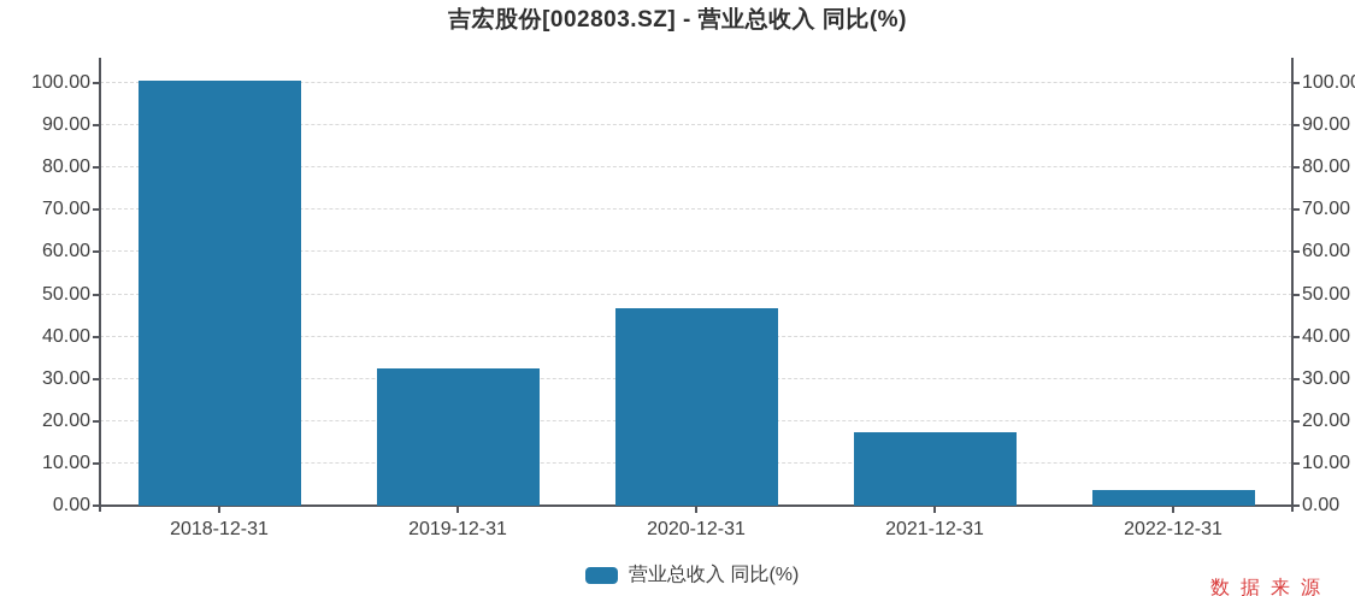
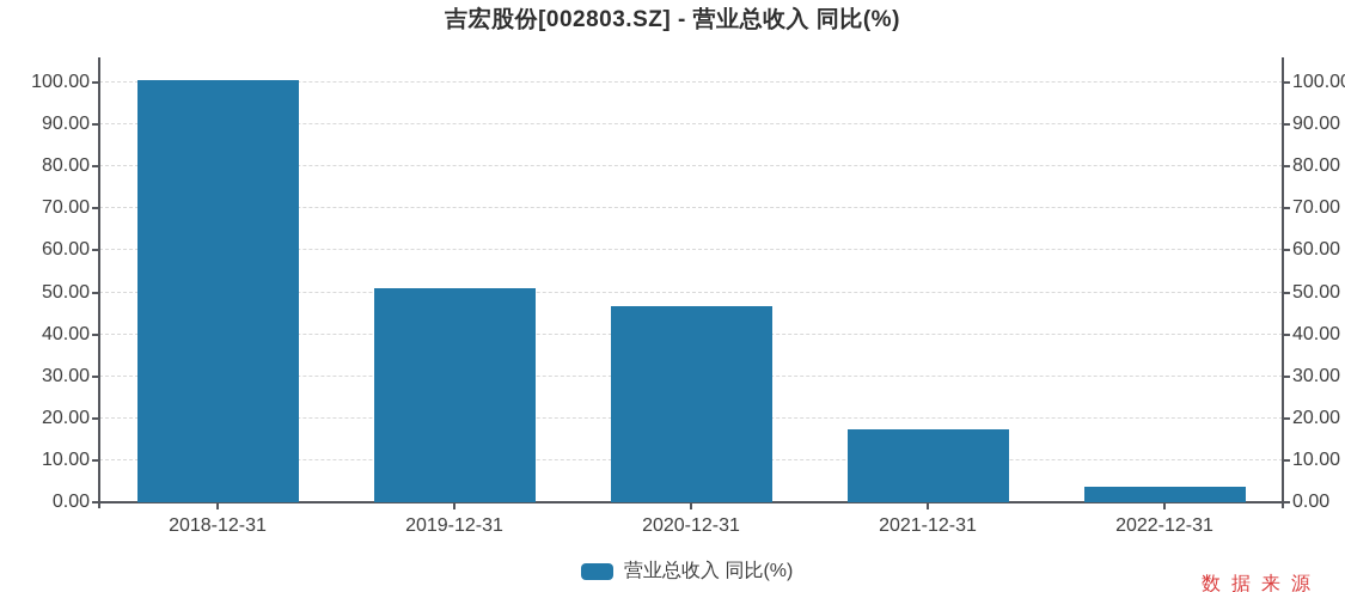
2019-12-31: 32 -> 51
